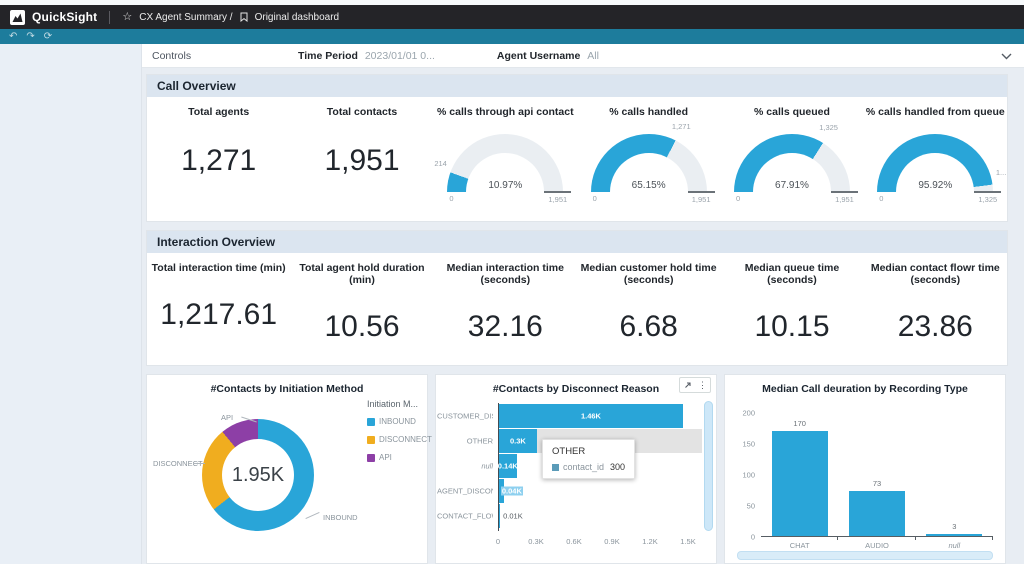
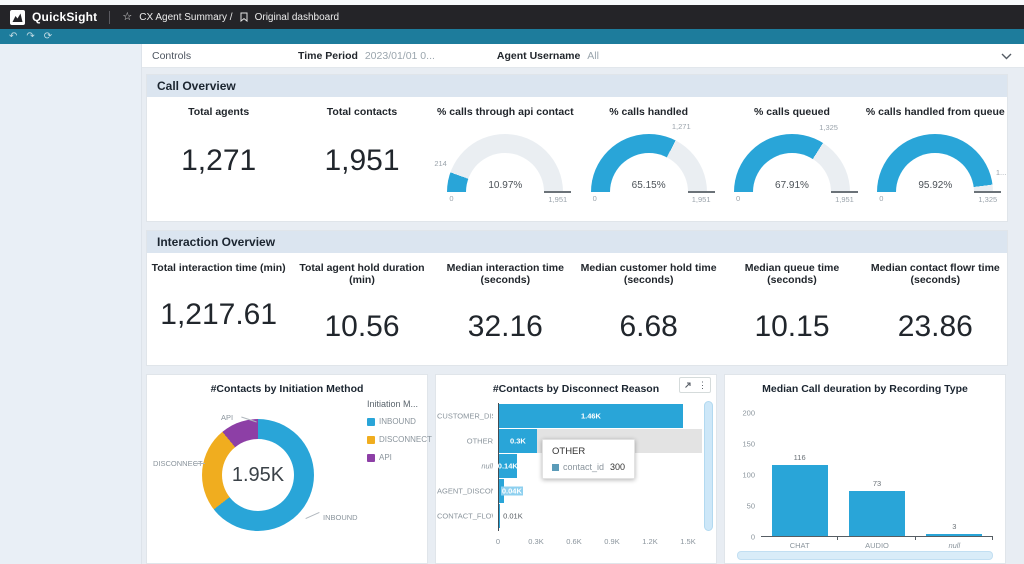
Median Call deuration by Recording Type/CHAT: 170 -> 116
